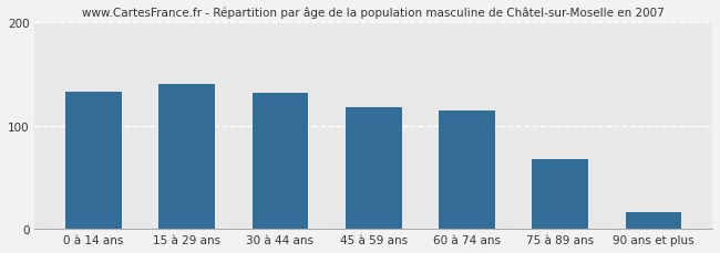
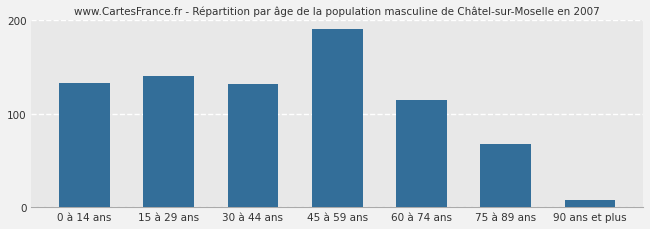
45 à 59 ans: 118 -> 190
90 ans et plus: 16 -> 8
